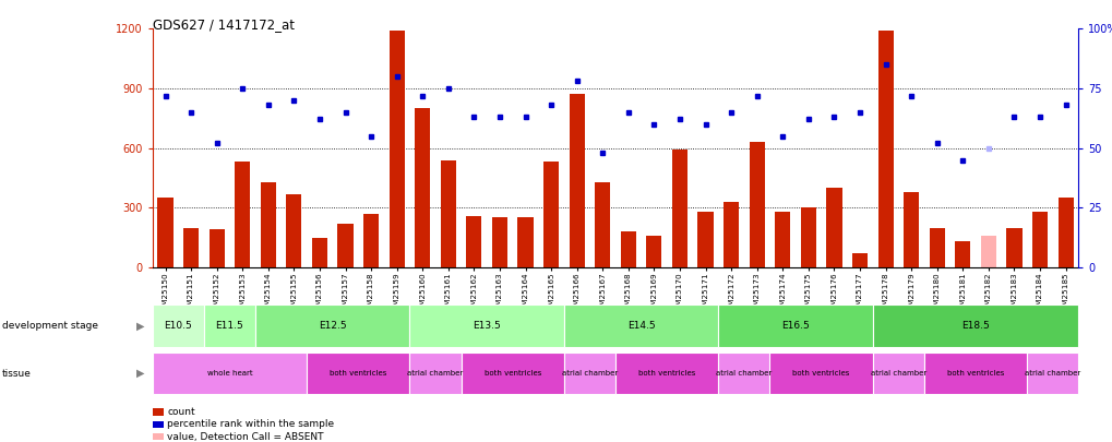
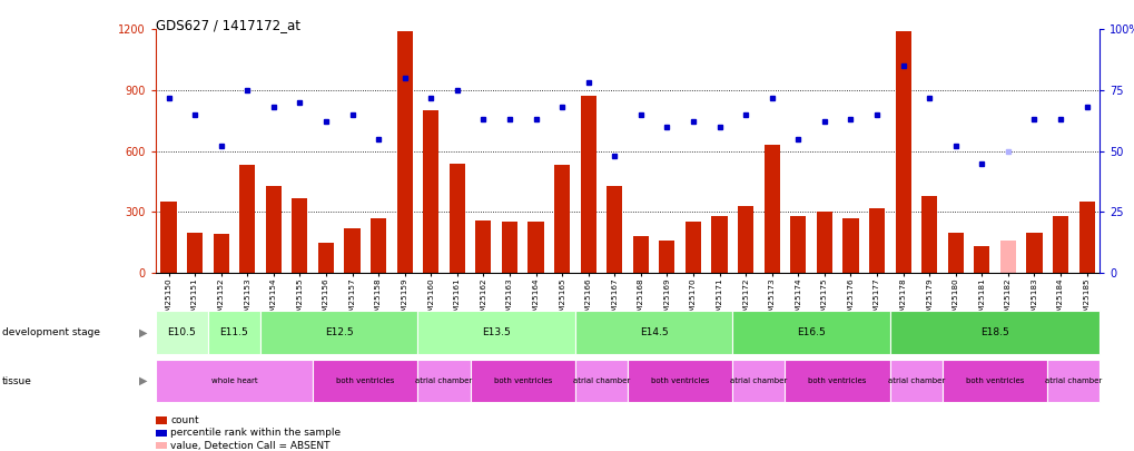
GSM25170: 590 -> 250
GSM25176: 400 -> 270
GSM25177: 70 -> 320
